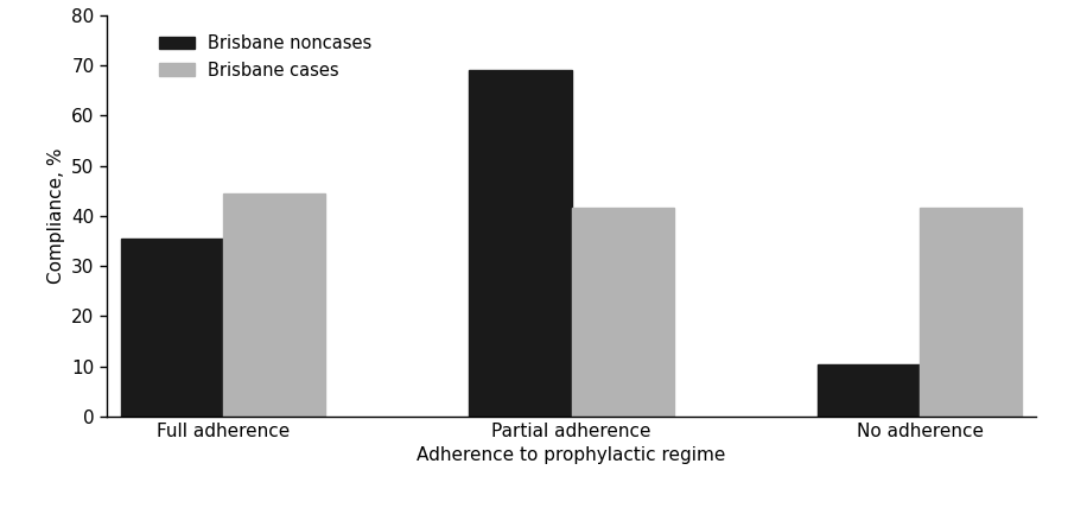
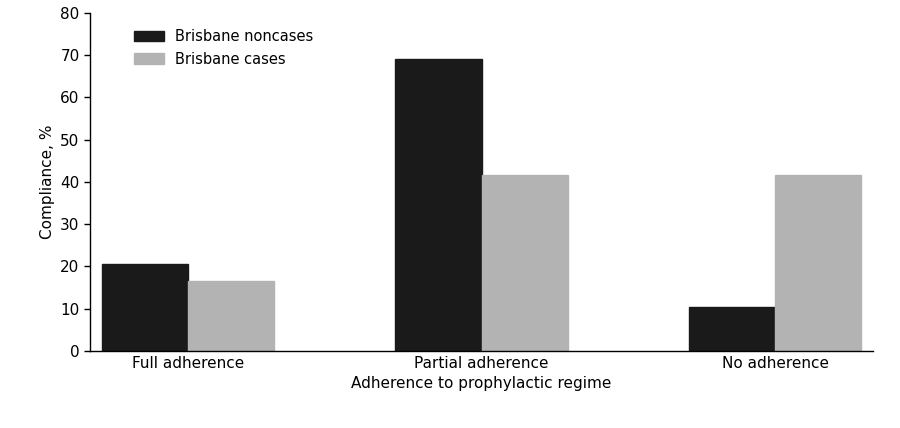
Brisbane noncases/Full adherence: 35.5 -> 20.7
Brisbane cases/Full adherence: 44.5 -> 16.7
